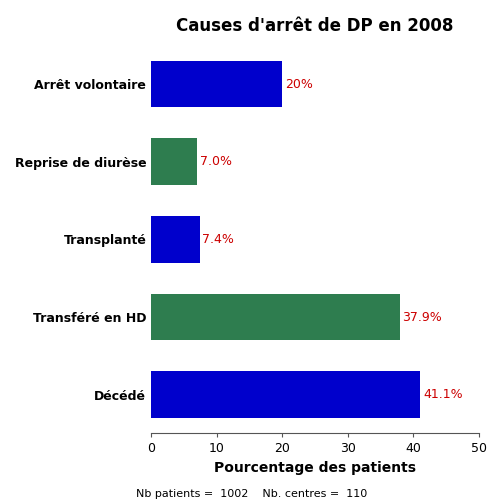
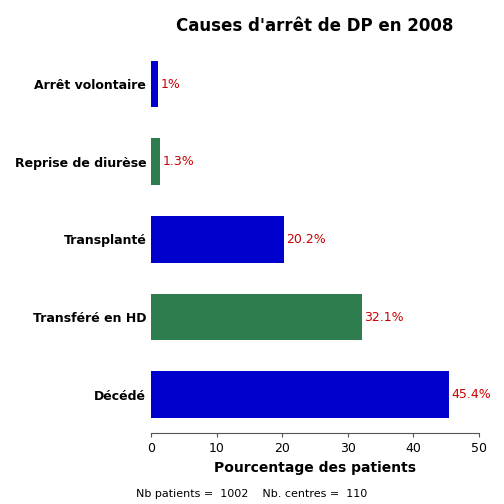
Arrêt volontaire: 20% -> 1%
Reprise de diurèse: 7.0% -> 1.3%
Transplanté: 7.4% -> 20.2%
Transféré en HD: 37.9% -> 32.1%
Décédé: 41.1% -> 45.4%
